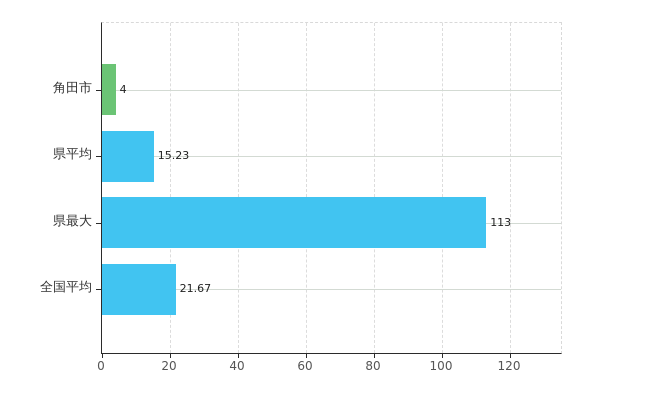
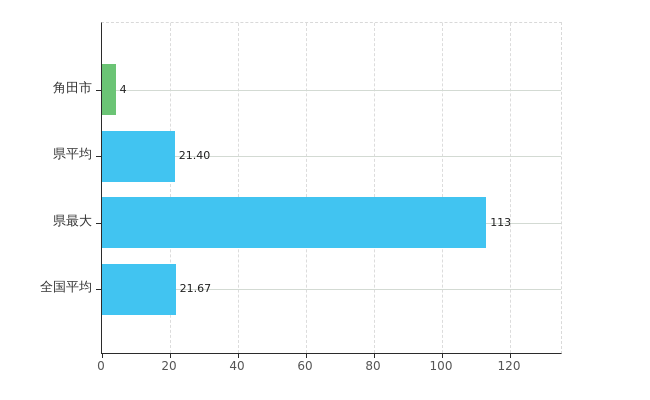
県平均: 15.23 -> 21.40
